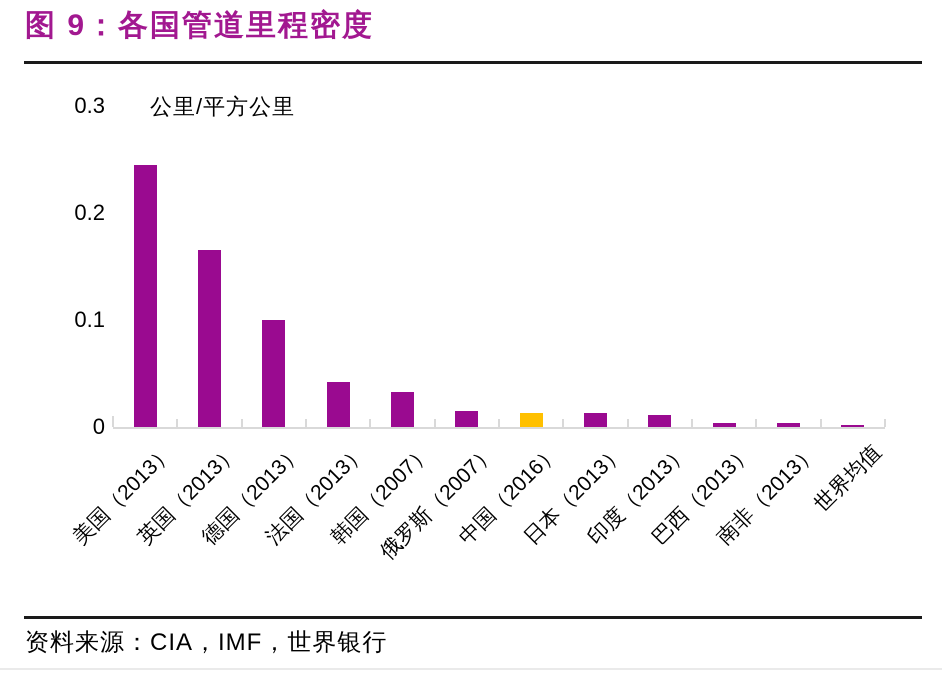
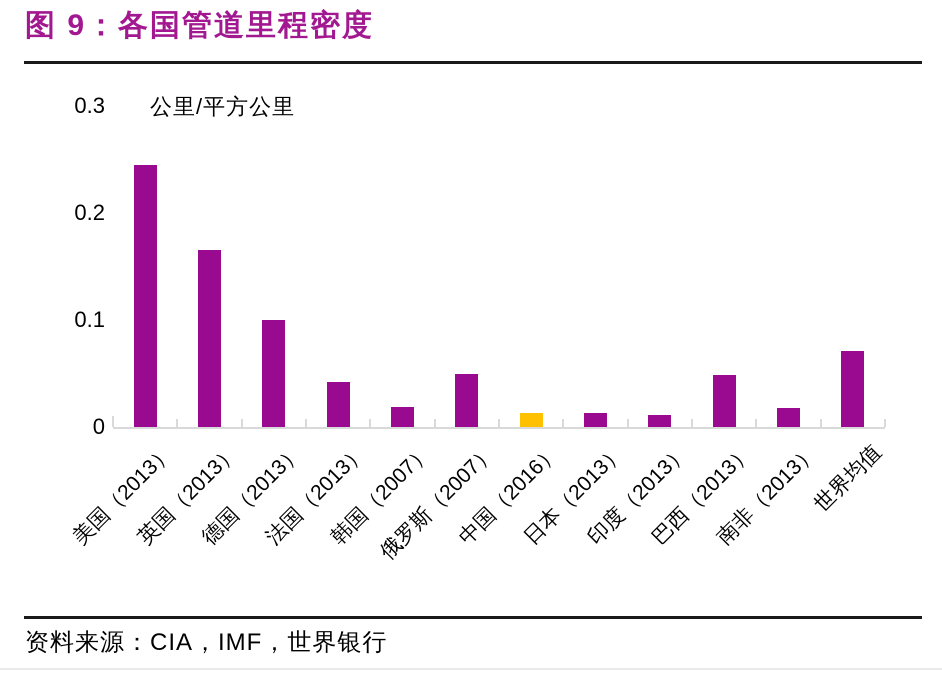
韩国（2007）: 0.033 -> 0.019
俄罗斯（2007）: 0.015 -> 0.050
巴西（2013）: 0.004 -> 0.049
南非（2013）: 0.004 -> 0.018
世界均值: 0.002 -> 0.071
